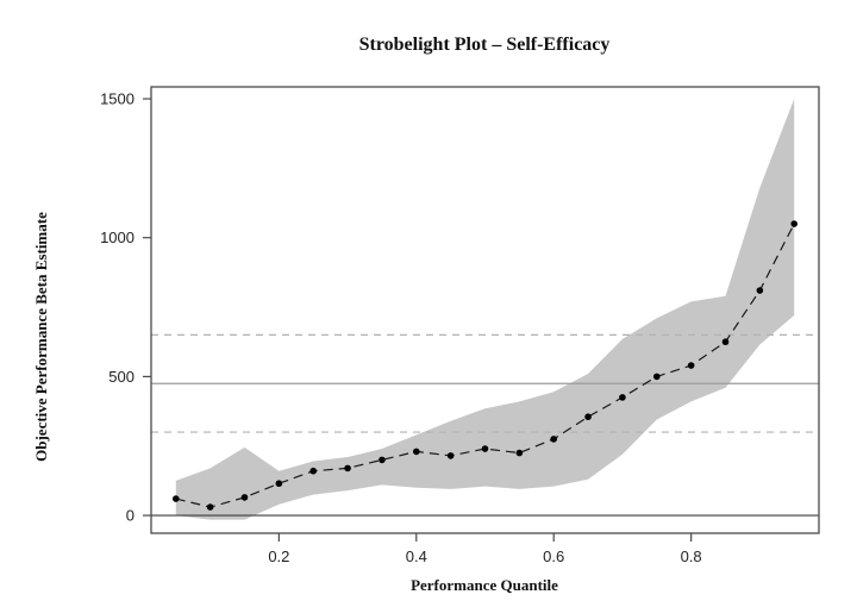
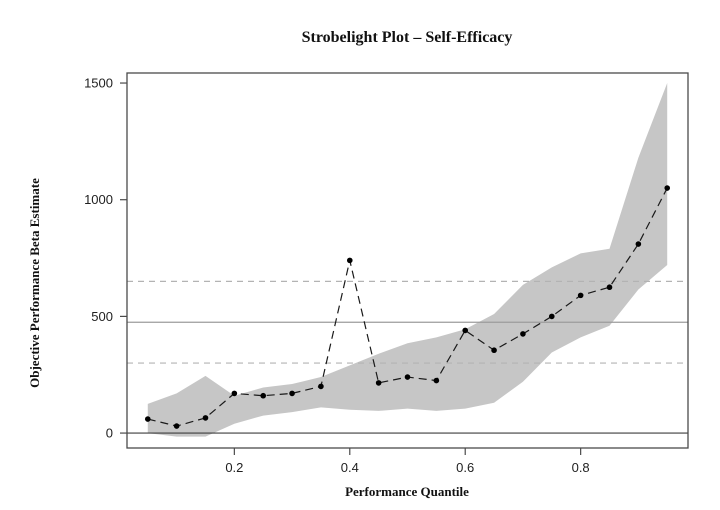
0.2: 120 -> 170
0.4: 230 -> 740
0.6: 280 -> 440
0.8: 540 -> 590
